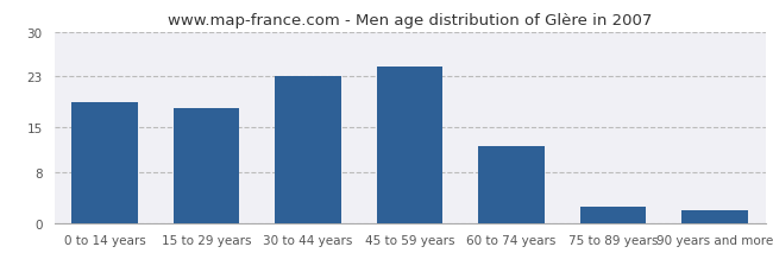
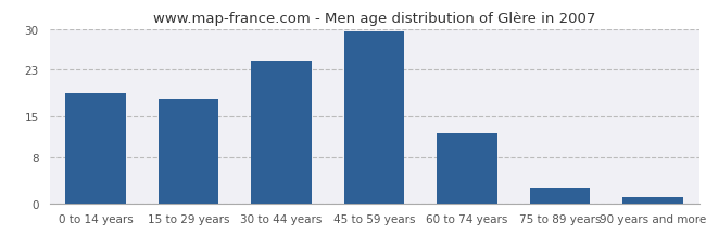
30 to 44 years: 23.0 -> 24.5
45 to 59 years: 24.6 -> 29.5
90 years and more: 2.0 -> 1.0
